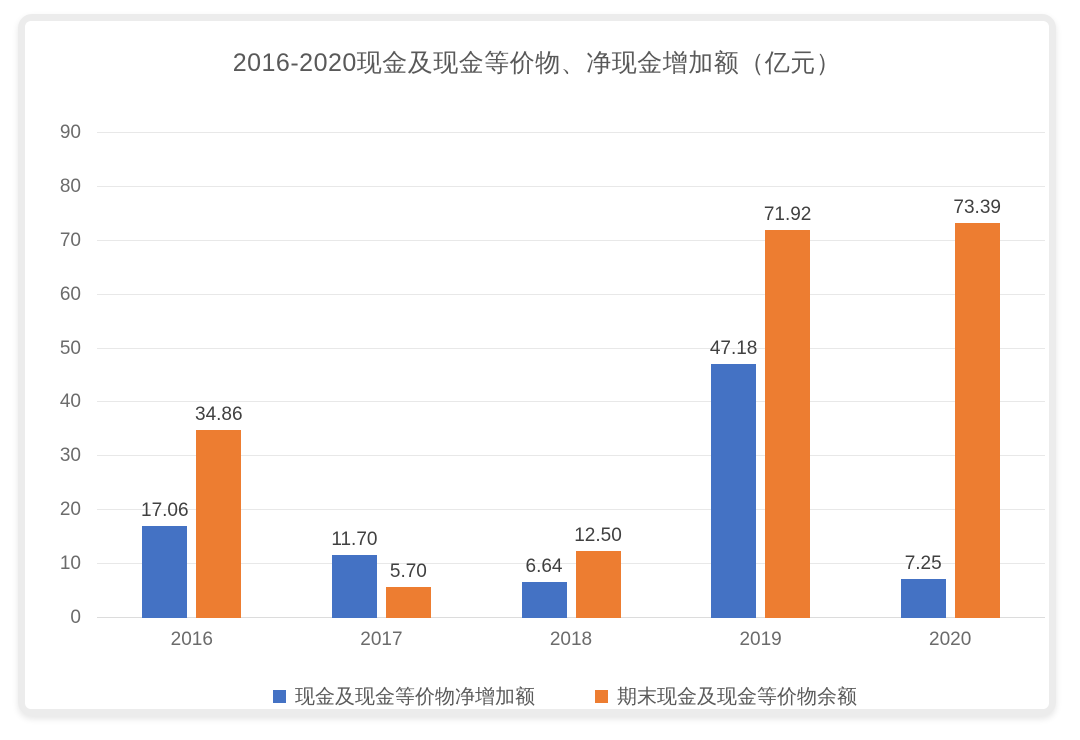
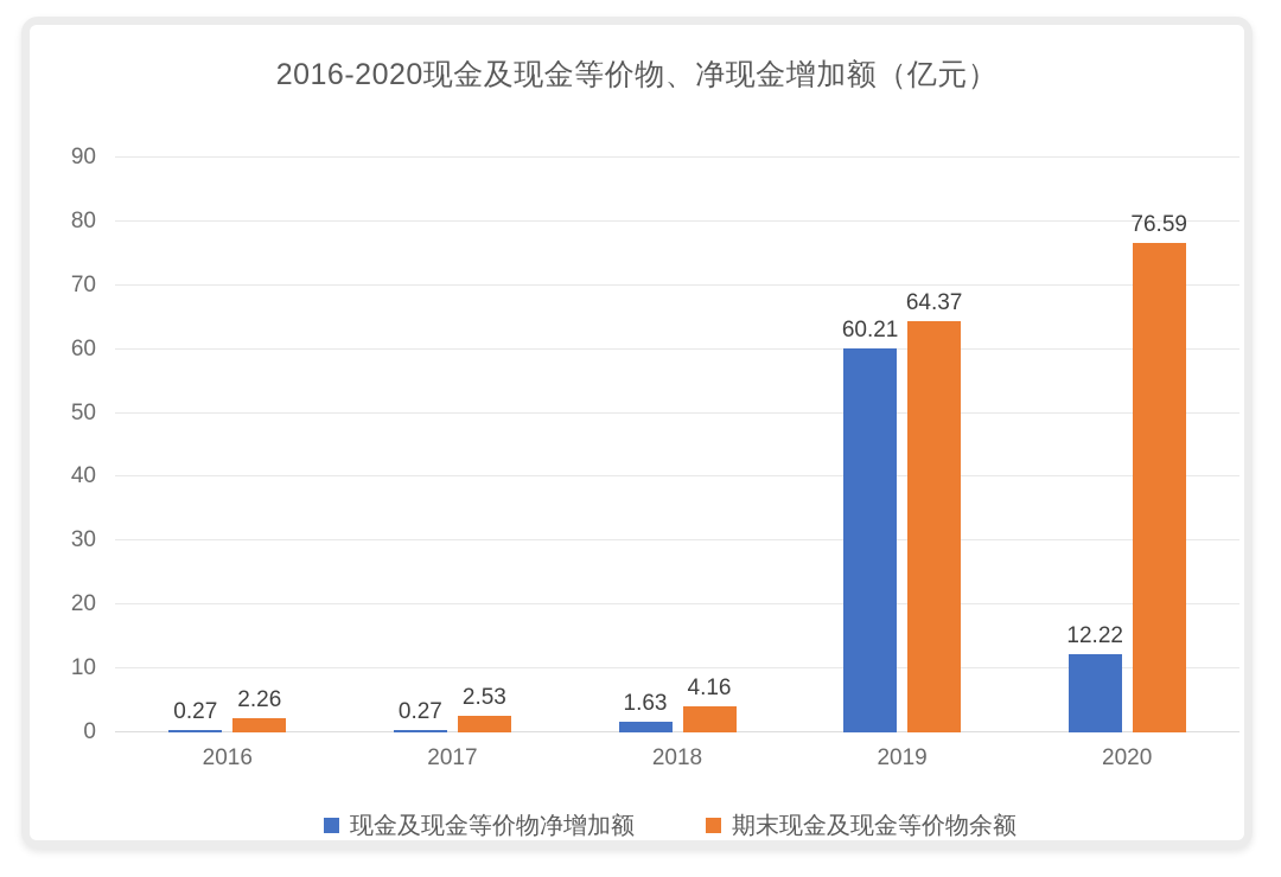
现金及现金等价物净增加额/2016: 17.06 -> 0.27
期末现金及现金等价物余额/2016: 34.86 -> 2.26
现金及现金等价物净增加额/2017: 11.70 -> 0.27
期末现金及现金等价物余额/2017: 5.70 -> 2.53
现金及现金等价物净增加额/2018: 6.64 -> 1.63
期末现金及现金等价物余额/2018: 12.50 -> 4.16
现金及现金等价物净增加额/2019: 47.18 -> 60.21
期末现金及现金等价物余额/2019: 71.92 -> 64.37
现金及现金等价物净增加额/2020: 7.25 -> 12.22
期末现金及现金等价物余额/2020: 73.39 -> 76.59
